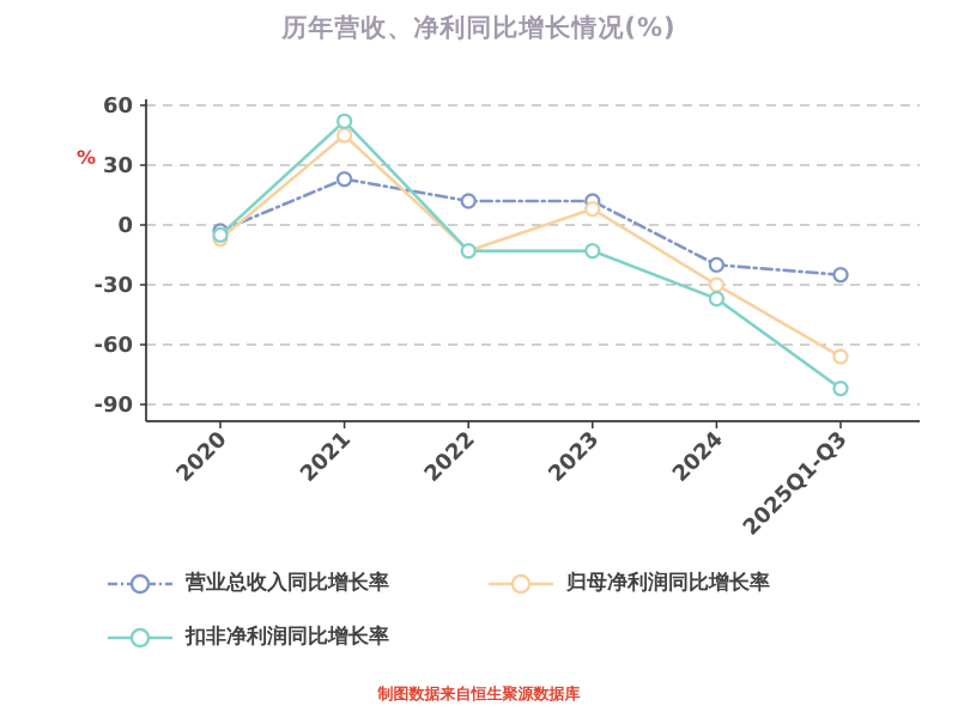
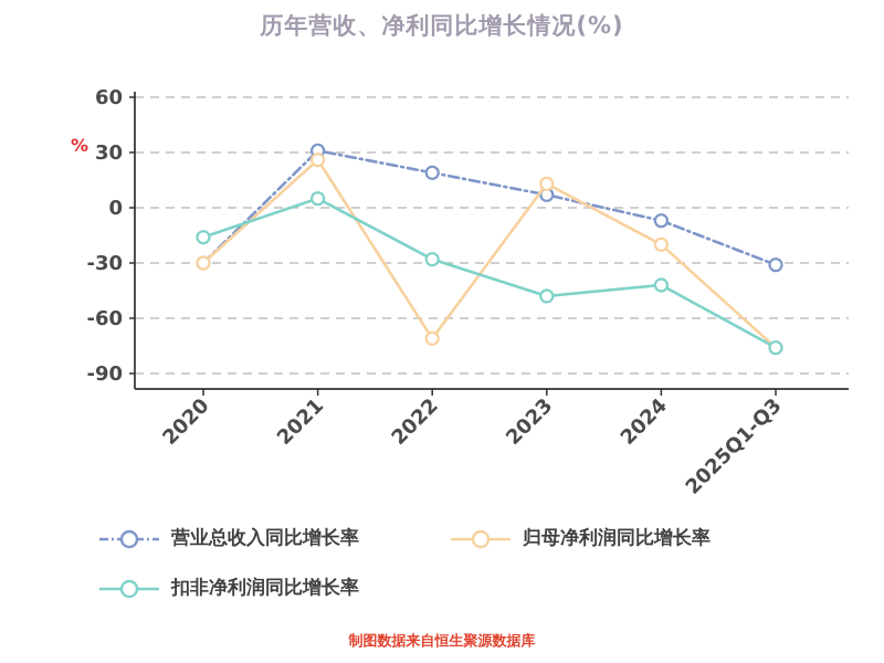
营业总收入同比增长率/2020: -3 -> -30
归母净利润同比增长率/2020: -7 -> -30
扣非净利润同比增长率/2020: -5 -> -16
营业总收入同比增长率/2021: 23 -> 31
归母净利润同比增长率/2021: 45 -> 26
扣非净利润同比增长率/2021: 52 -> 5
营业总收入同比增长率/2022: 12 -> 19
归母净利润同比增长率/2022: -13 -> -71
扣非净利润同比增长率/2022: -13 -> -28
营业总收入同比增长率/2023: 12 -> 7
归母净利润同比增长率/2023: 8 -> 13
扣非净利润同比增长率/2023: -13 -> -48
营业总收入同比增长率/2024: -20 -> -7
归母净利润同比增长率/2024: -30 -> -20
扣非净利润同比增长率/2024: -37 -> -42
营业总收入同比增长率/2025Q1-Q3: -25 -> -31
归母净利润同比增长率/2025Q1-Q3: -66 -> -76
扣非净利润同比增长率/2025Q1-Q3: -82 -> -76
